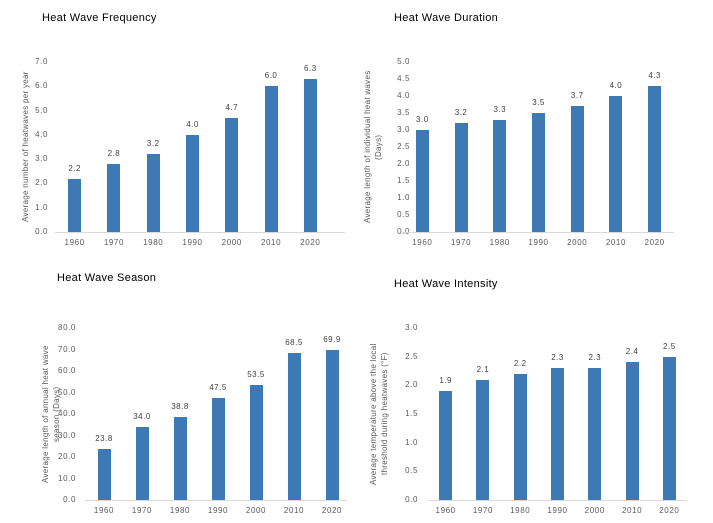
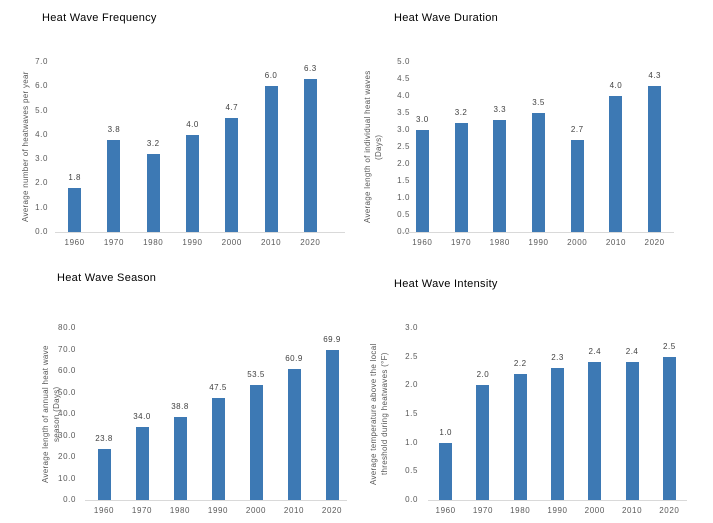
Heat Wave Frequency/1960: 2.2 -> 1.8
Heat Wave Frequency/1970: 2.8 -> 3.8
Heat Wave Duration/2000: 3.7 -> 2.7
Heat Wave Season/2010: 68.5 -> 60.9
Heat Wave Intensity/1960: 1.9 -> 1.0
Heat Wave Intensity/1970: 2.1 -> 2.0
Heat Wave Intensity/2000: 2.3 -> 2.4
